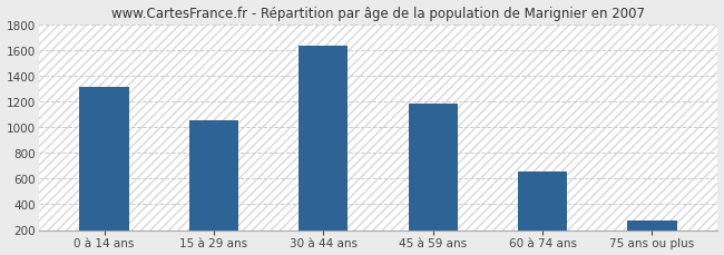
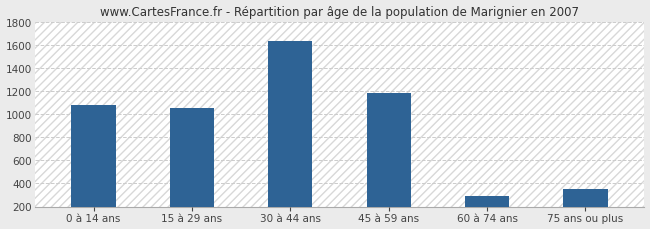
0 à 14 ans: 1310 -> 1080
60 à 74 ans: 660 -> 290
75 ans ou plus: 270 -> 350
